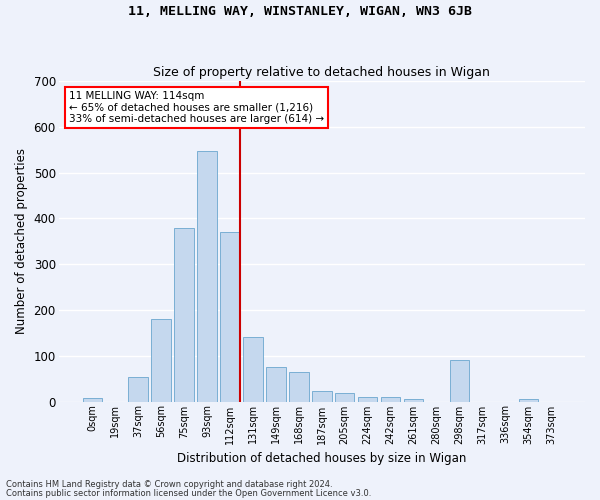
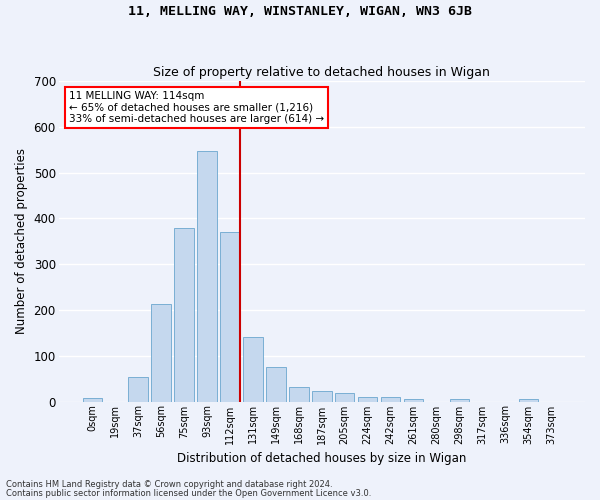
56sqm: 180 -> 213
168sqm: 65 -> 32
298sqm: 90 -> 5
